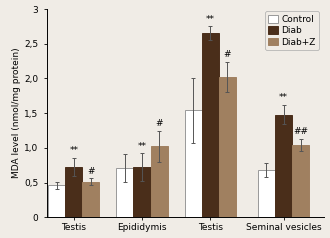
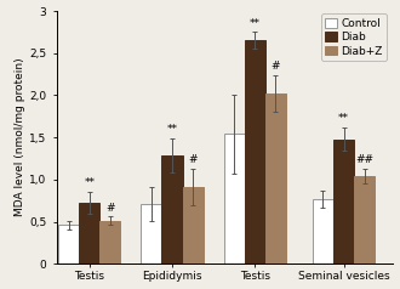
Diab/Epididymis: 0,72 -> 1,29
Diab+Z/Epididymis: 1,02 -> 0,91
Control/Seminal vesicles: 0,68 -> 0,77
